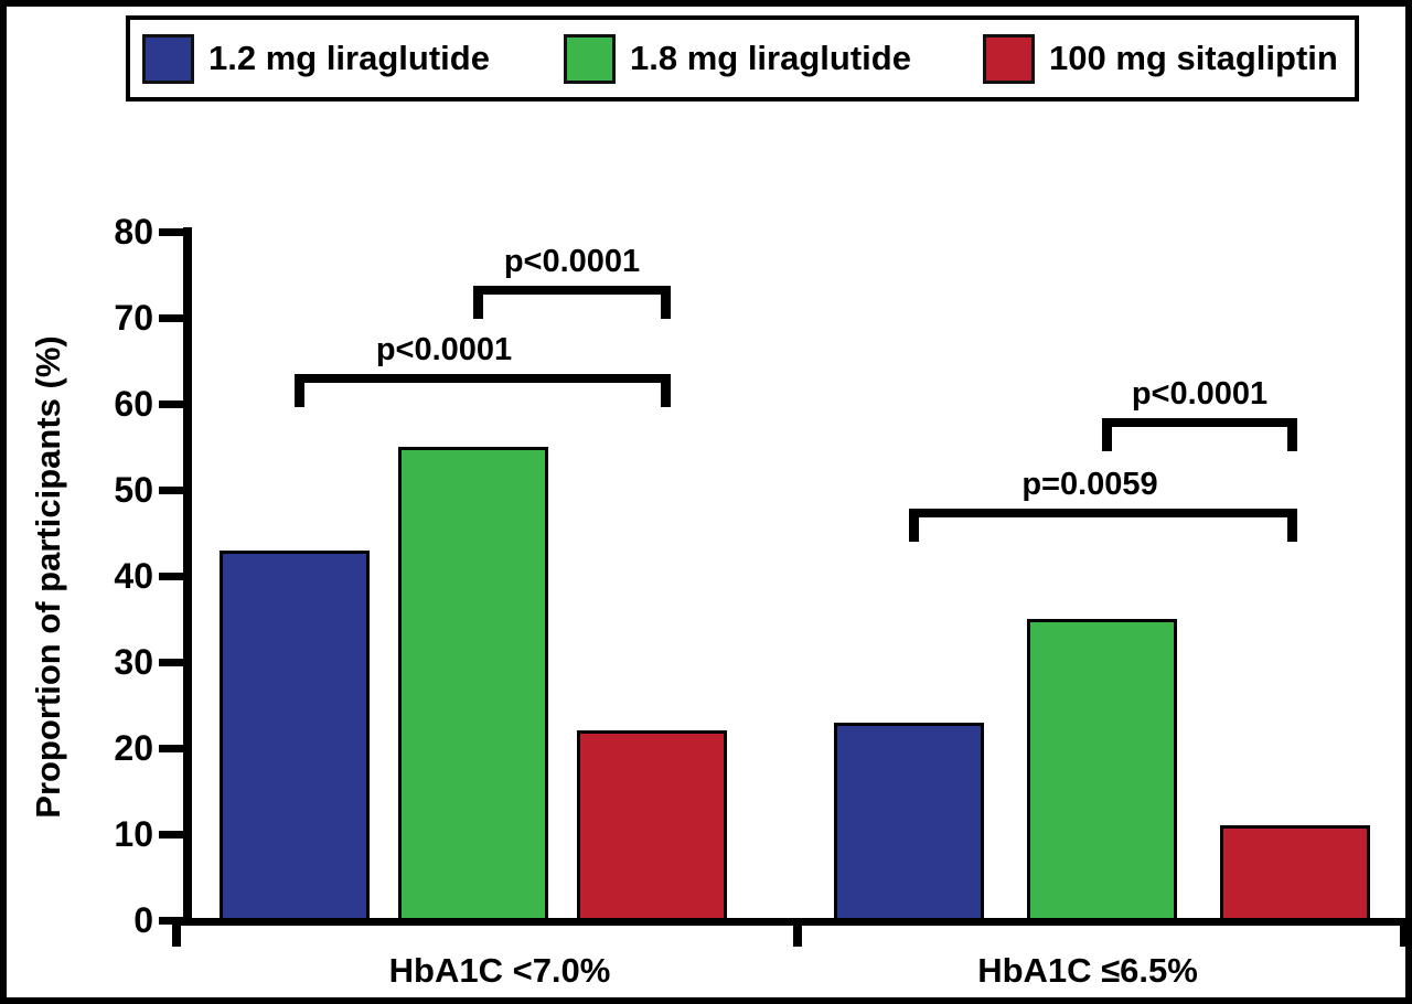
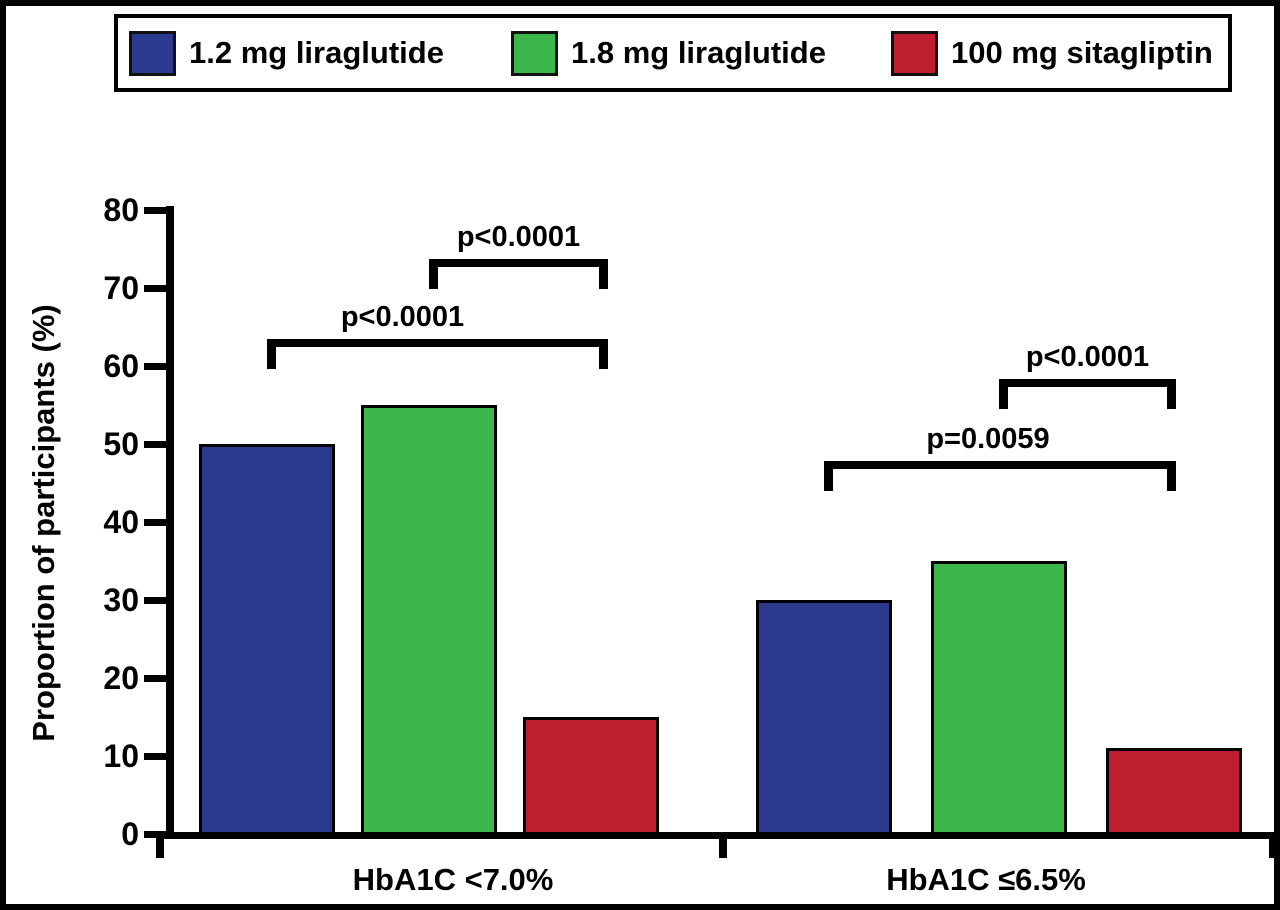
1.2 mg liraglutide/HbA1C <7.0%: 43 -> 50
100 mg sitagliptin/HbA1C <7.0%: 22 -> 15
1.2 mg liraglutide/HbA1C ≤6.5%: 23 -> 30
